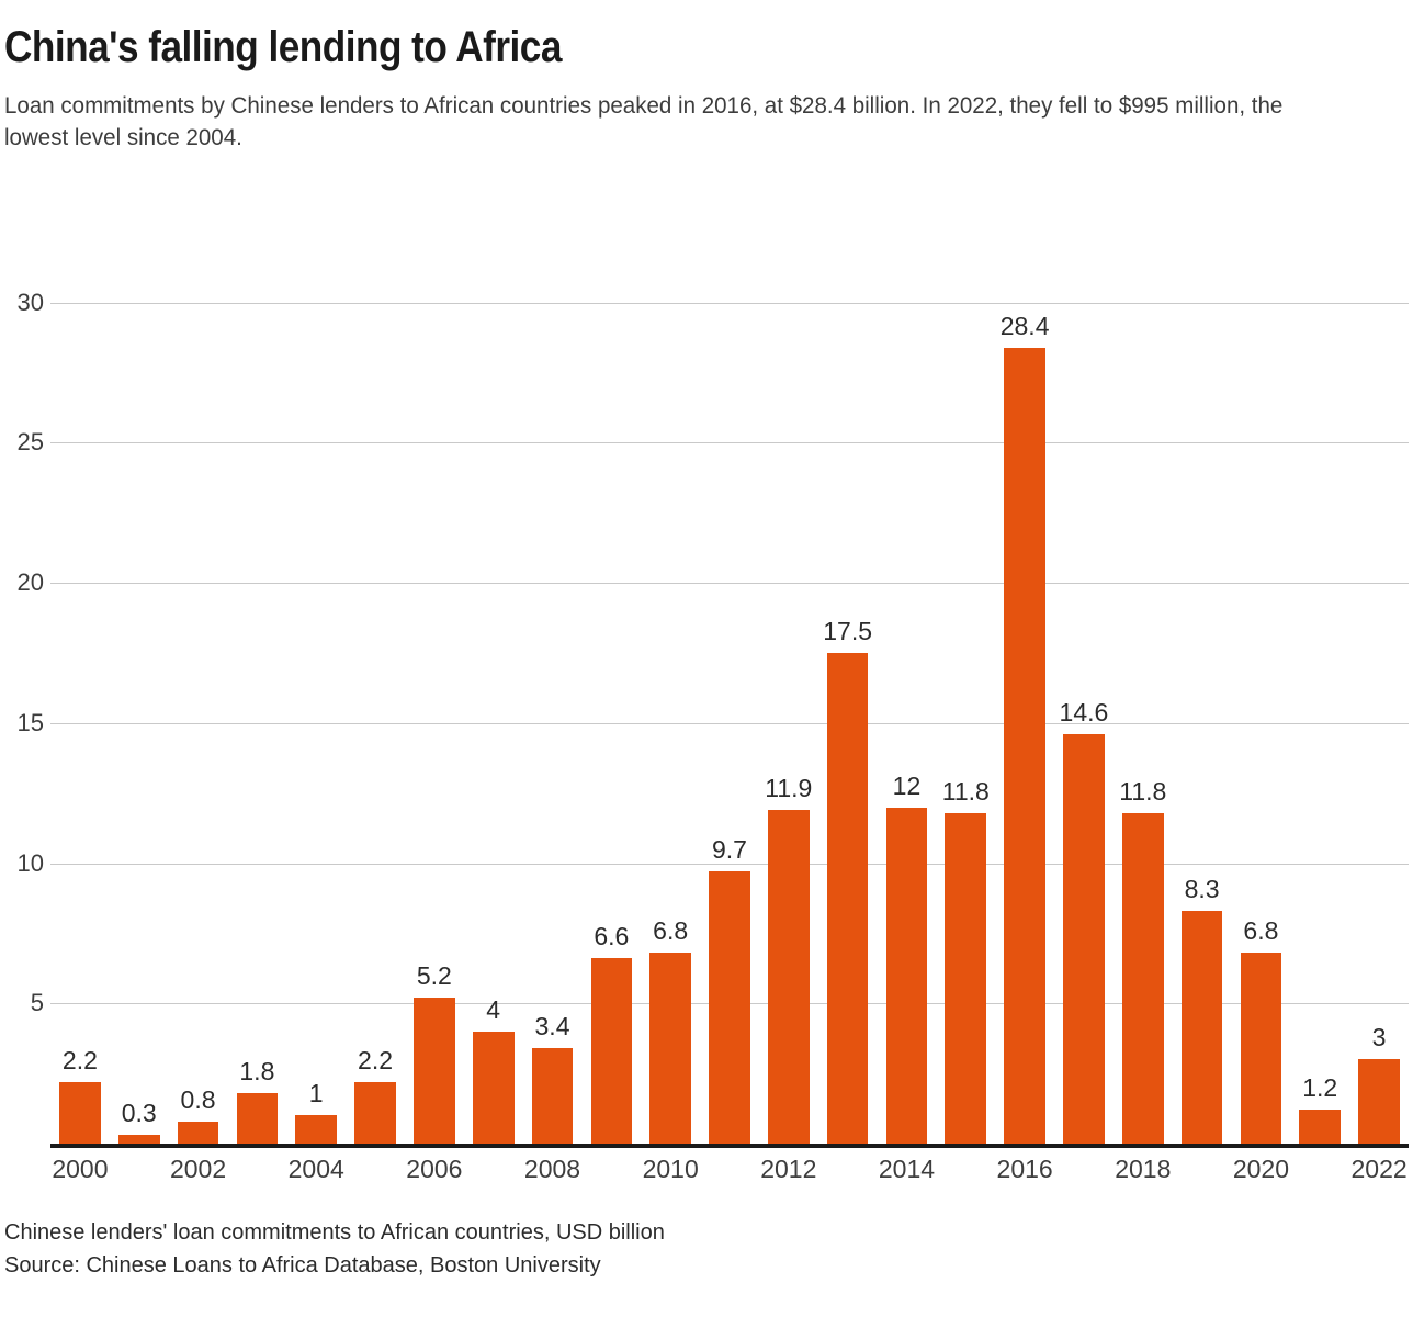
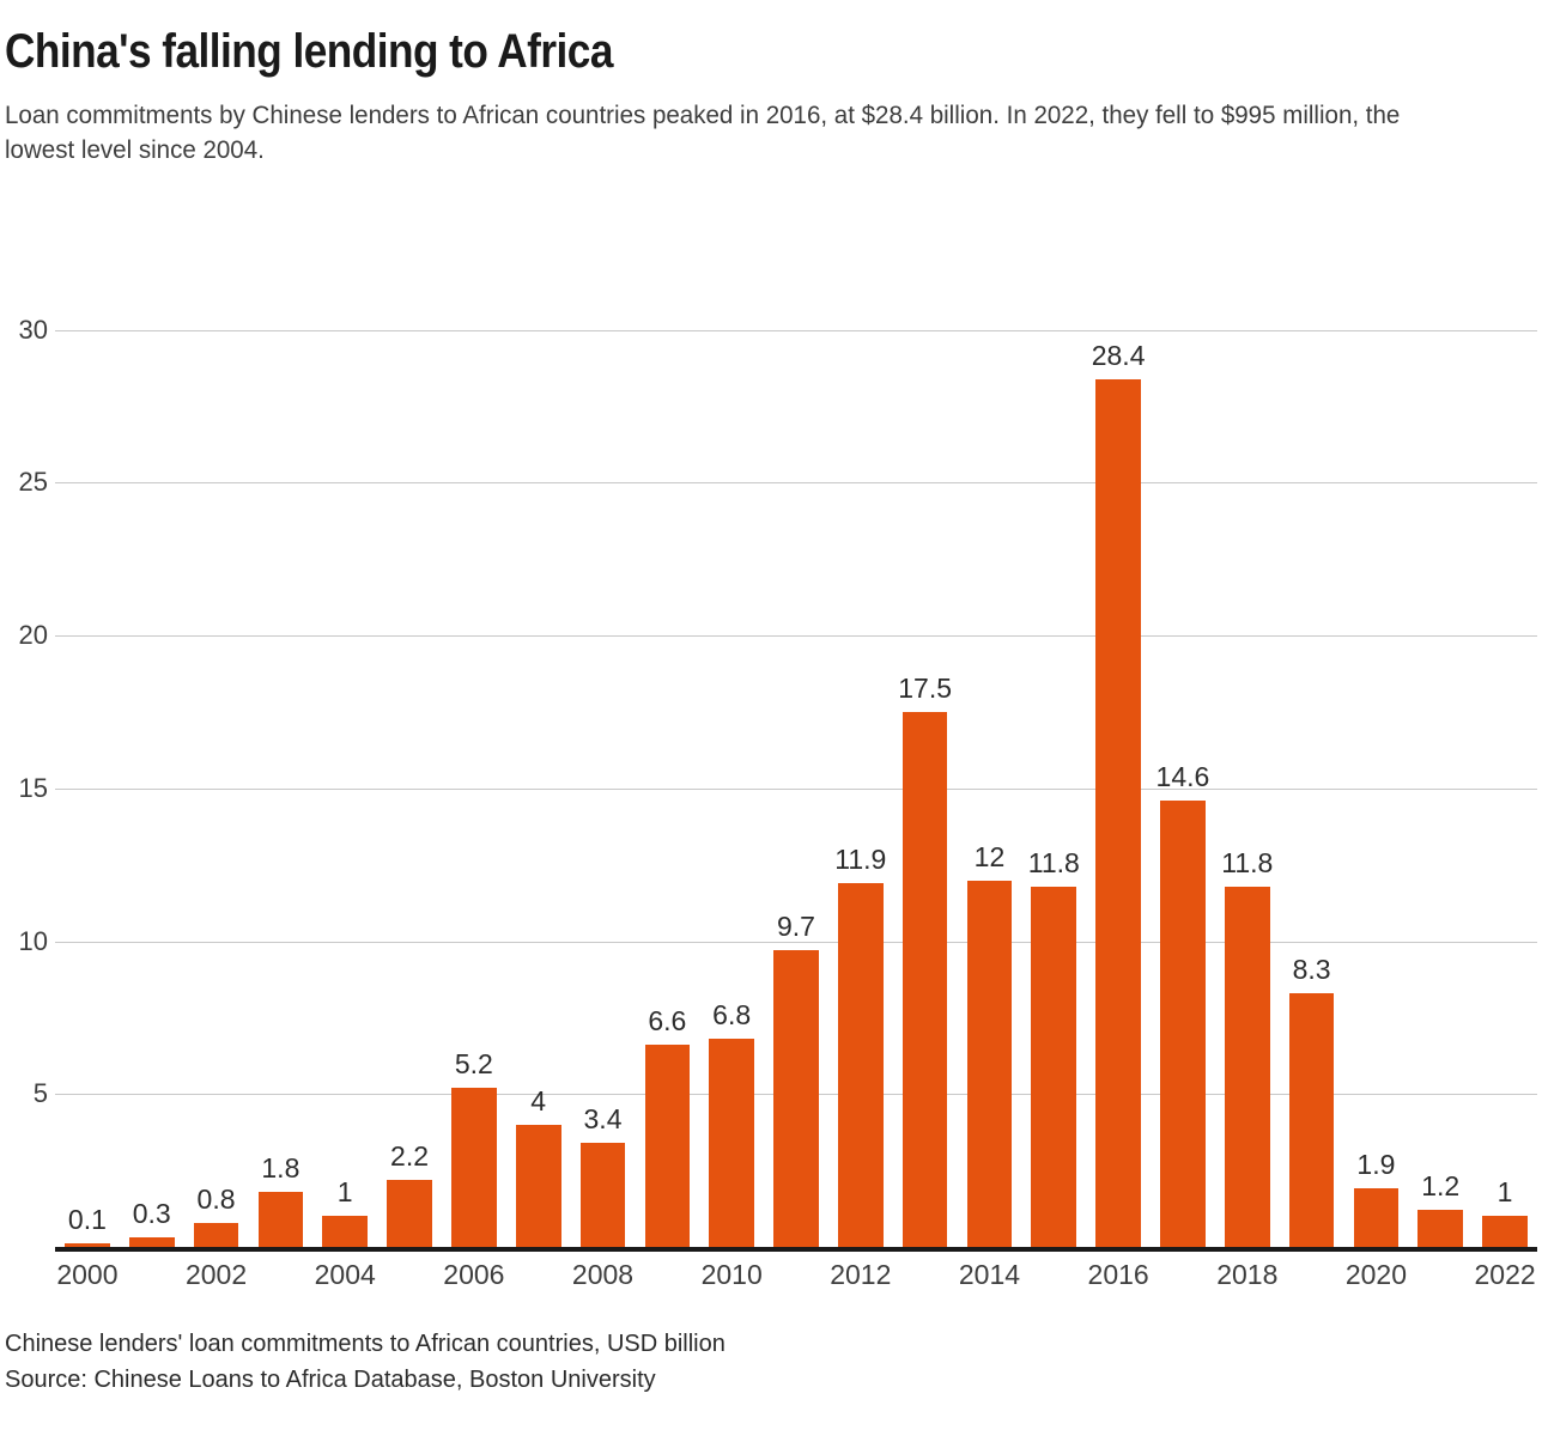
2000: 2.2 -> 0.1
2020: 6.8 -> 1.9
2022: 3 -> 1
